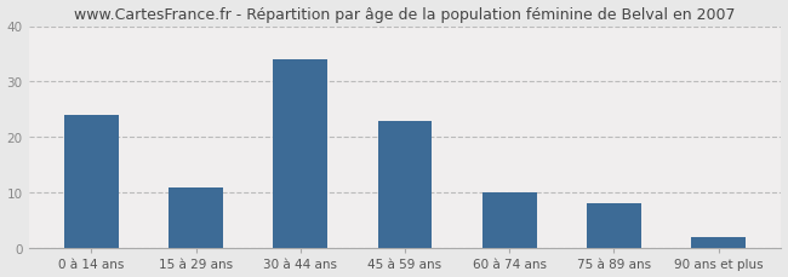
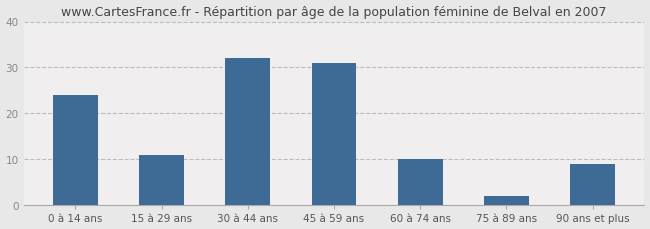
30 à 44 ans: 34 -> 32
45 à 59 ans: 23 -> 31
75 à 89 ans: 8 -> 2
90 ans et plus: 2 -> 9
